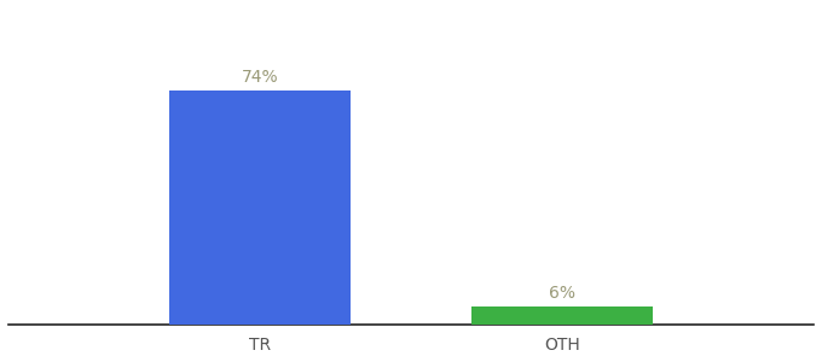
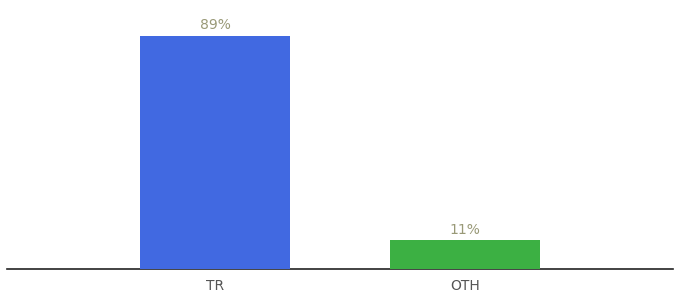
TR: 74% -> 89%
OTH: 6% -> 11%
